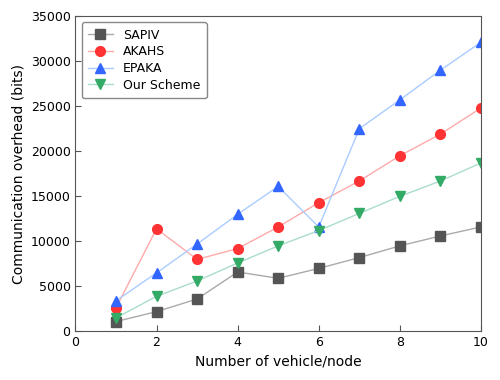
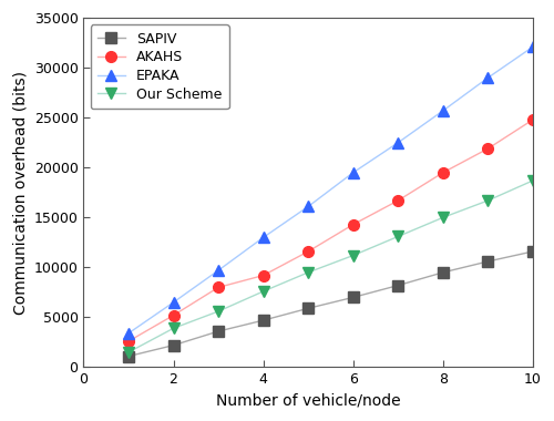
AKAHS/2: 11400 -> 5200
SAPIV/4: 6600 -> 4700
EPAKA/6: 11600 -> 19500
